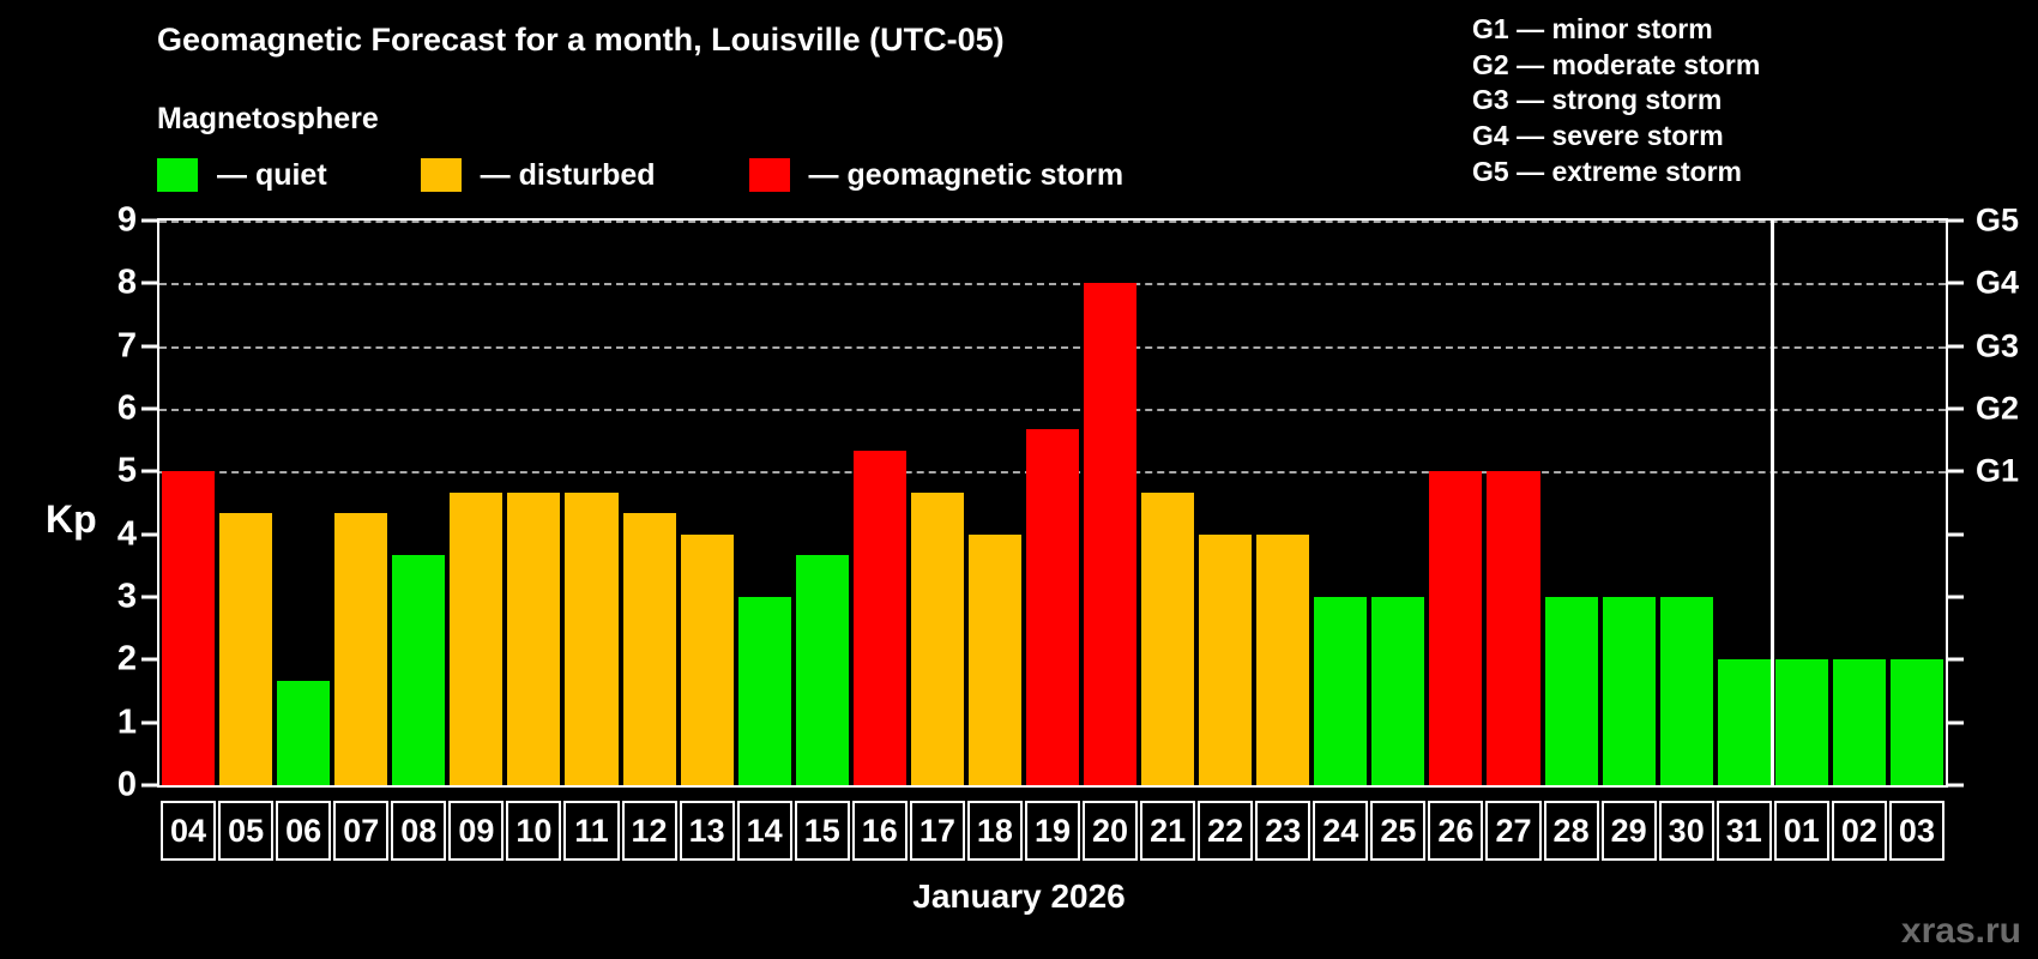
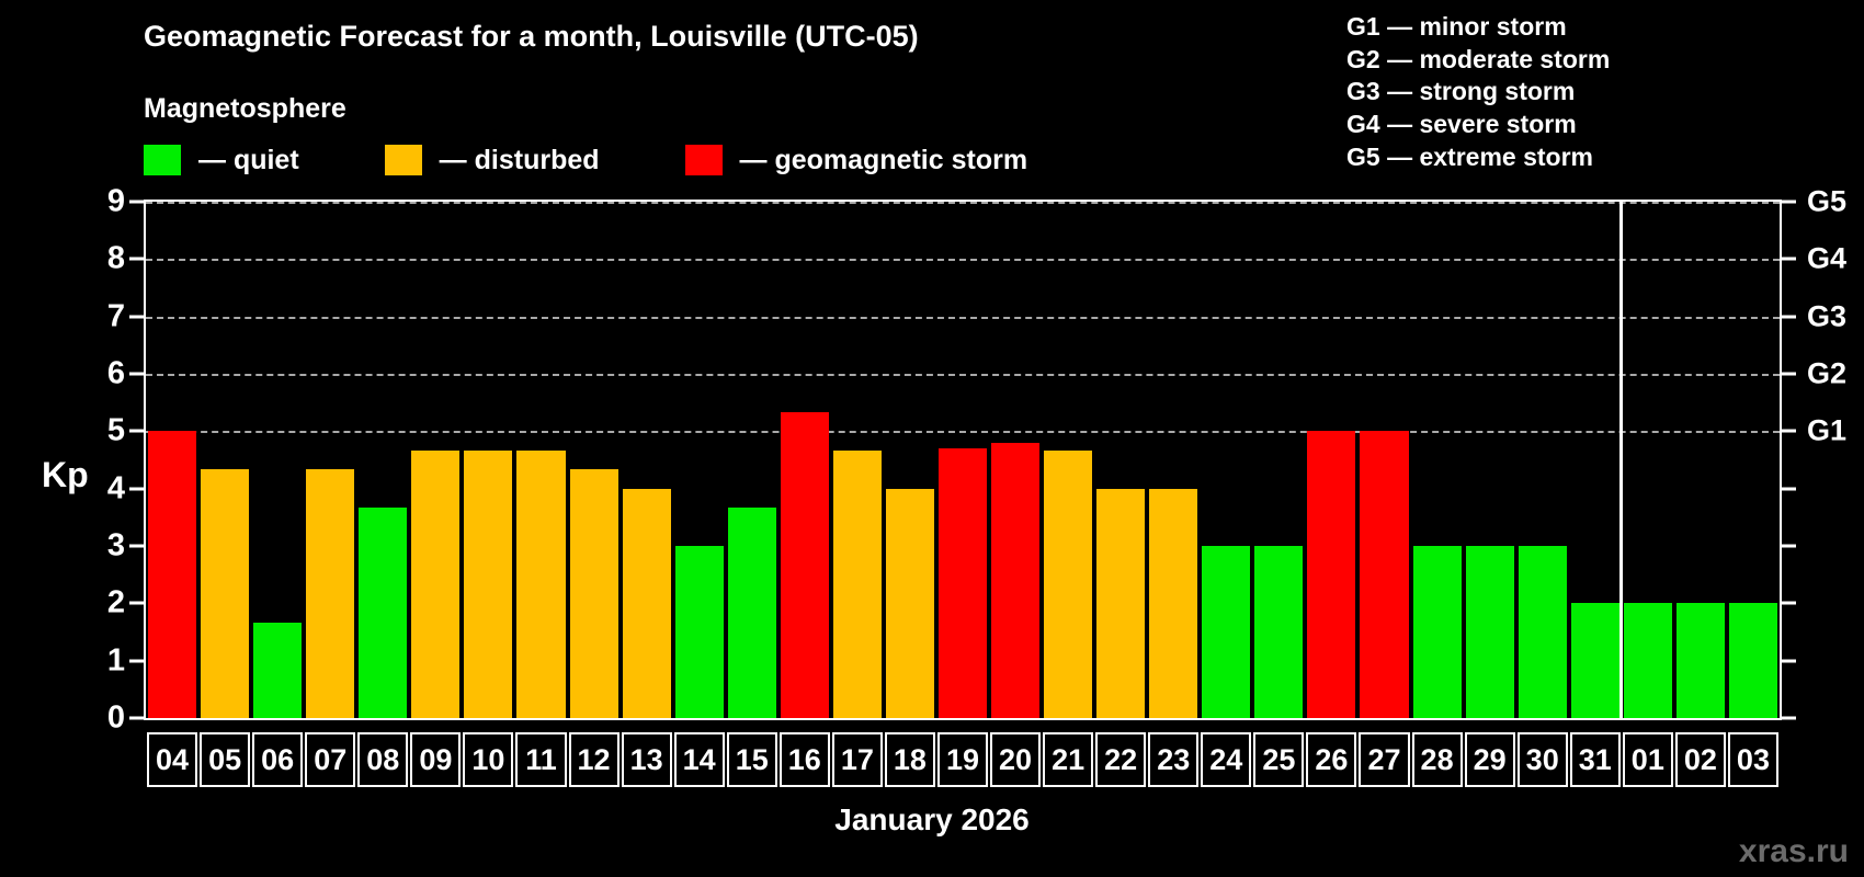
19: 5.7 -> 4.7
20: 8.0 -> 4.8
